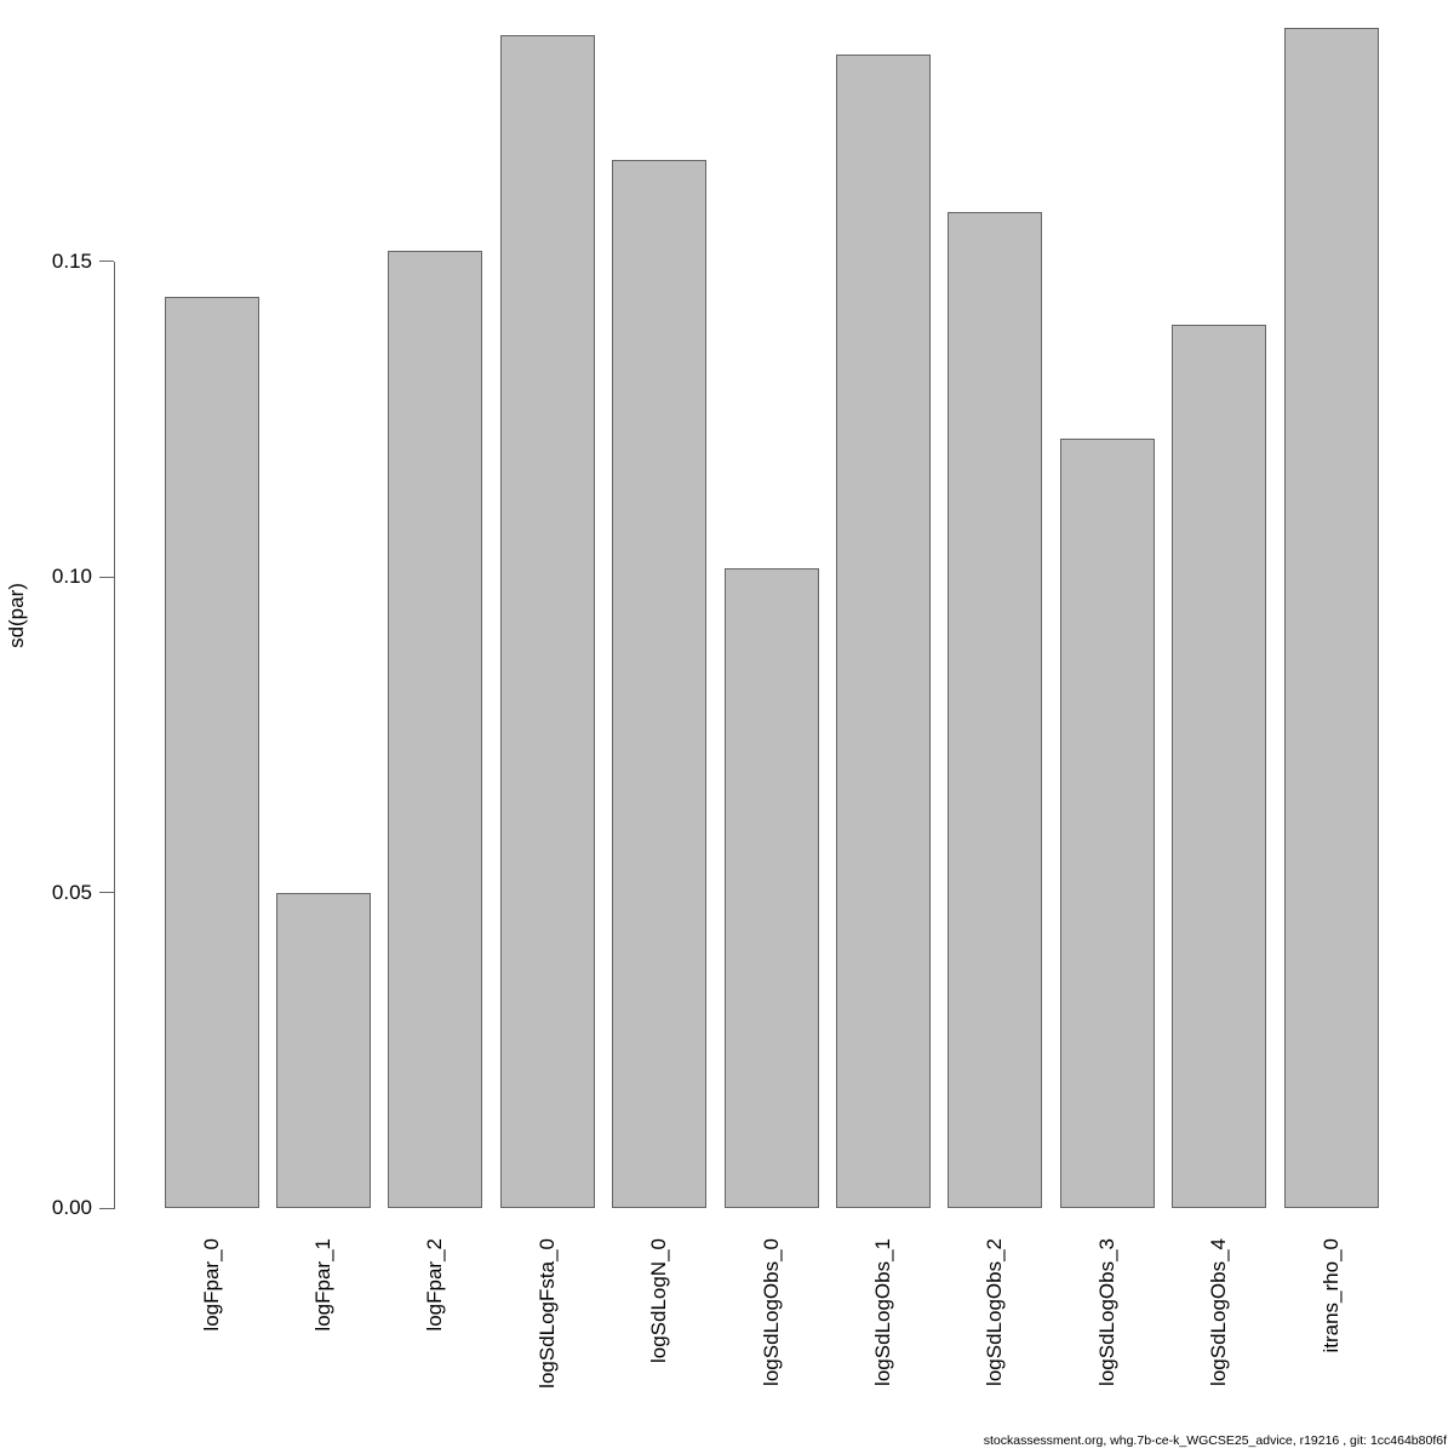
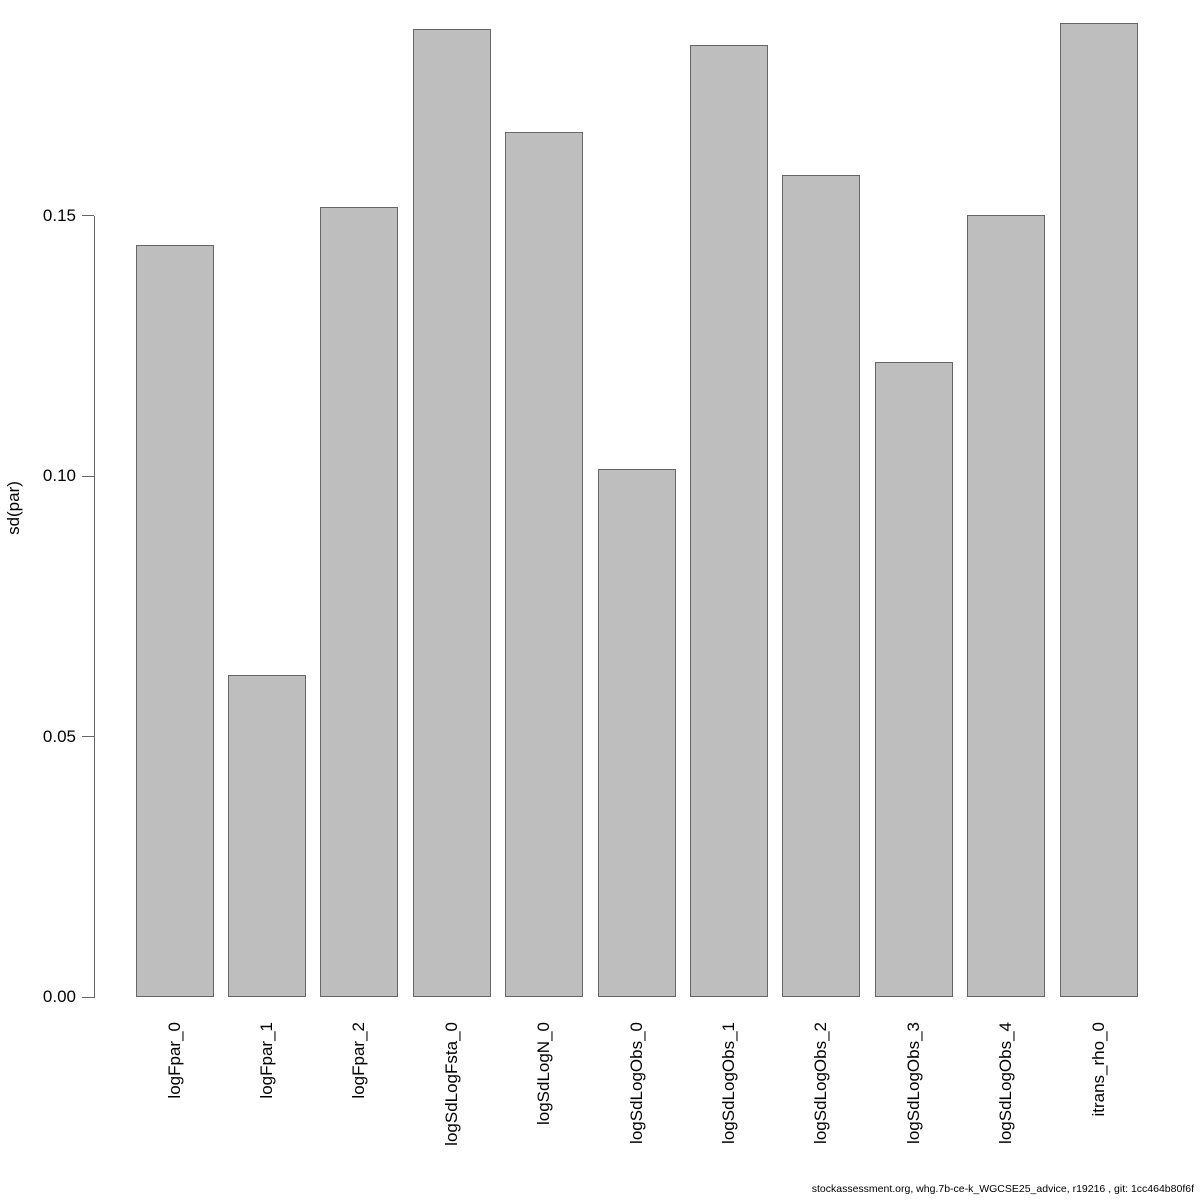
logFpar_1: 0.050 -> 0.062
logSdLogObs_4: 0.140 -> 0.150
